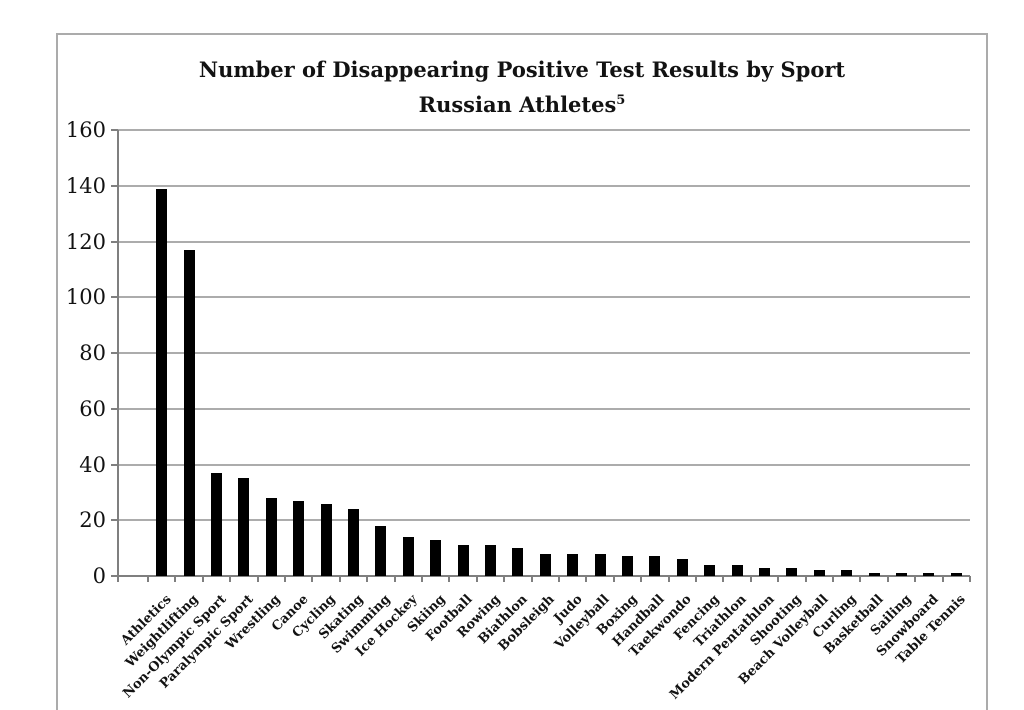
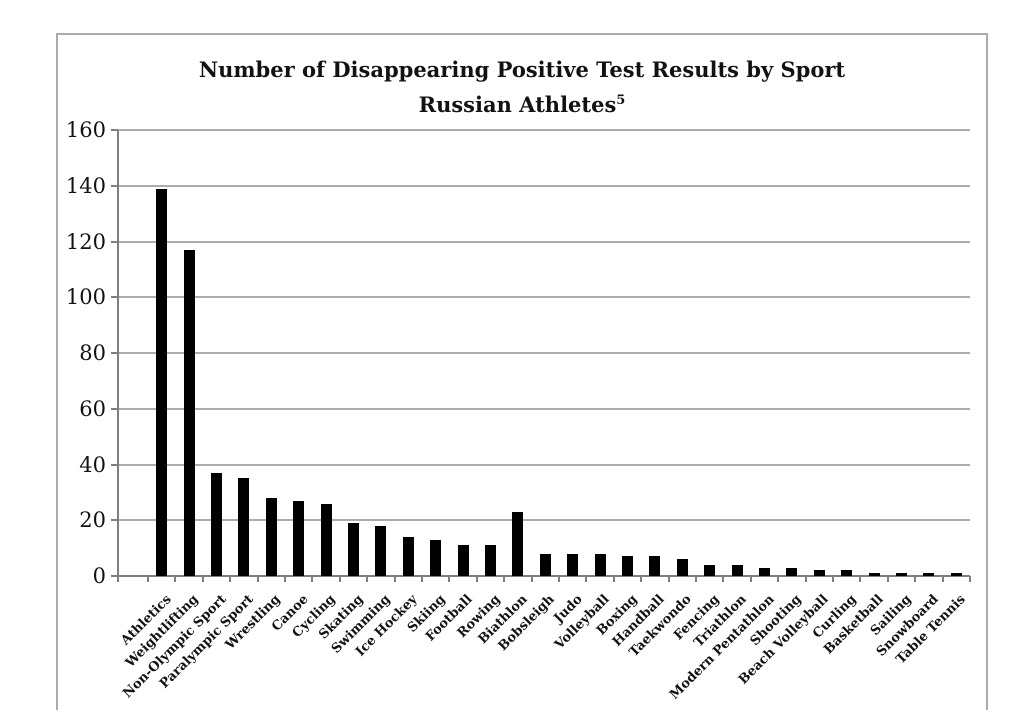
Skating: 24 -> 19
Biathlon: 10 -> 23
